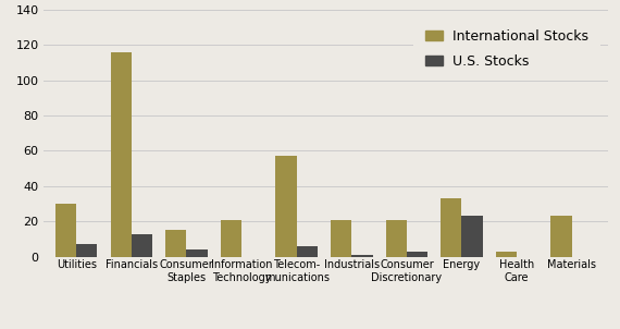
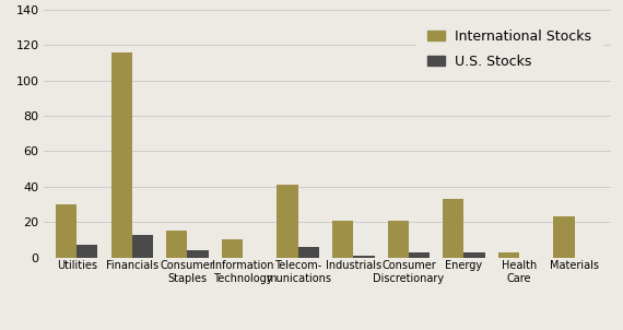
International Stocks/Information Technology: 21 -> 10
International Stocks/Telecom- munications: 57 -> 41
U.S. Stocks/Energy: 23 -> 3
